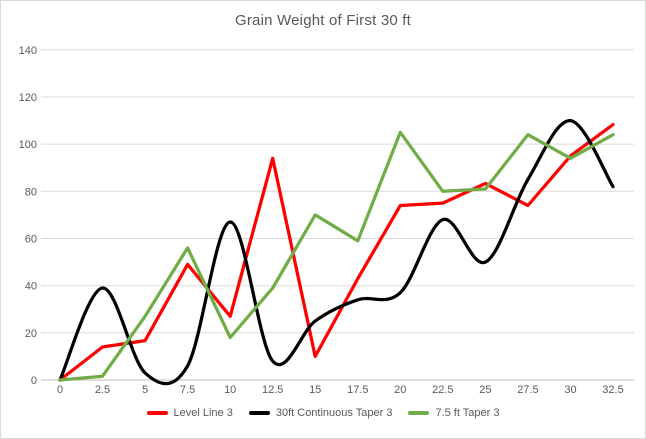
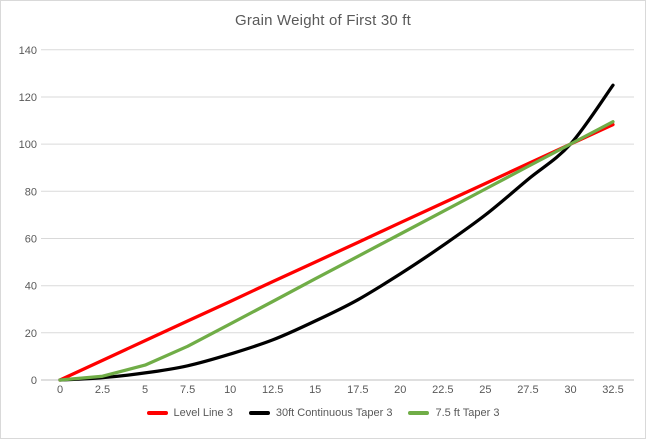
Level Line 3/2.5: 14 -> 8
30ft Continuous Taper 3/2.5: 39 -> 1
7.5 ft Taper 3/5: 27 -> 6
Level Line 3/7.5: 49 -> 25
7.5 ft Taper 3/7.5: 56 -> 14
Level Line 3/10: 27 -> 33
30ft Continuous Taper 3/10: 67 -> 11
7.5 ft Taper 3/10: 18 -> 24
Level Line 3/12.5: 94 -> 42
30ft Continuous Taper 3/12.5: 8 -> 17
7.5 ft Taper 3/12.5: 39 -> 33
Level Line 3/15: 10 -> 50
7.5 ft Taper 3/15: 70 -> 43
Level Line 3/17.5: 43 -> 58
7.5 ft Taper 3/17.5: 59 -> 52
Level Line 3/20: 74 -> 67
30ft Continuous Taper 3/20: 37 -> 45
7.5 ft Taper 3/20: 105 -> 62
30ft Continuous Taper 3/22.5: 68 -> 57
7.5 ft Taper 3/22.5: 80 -> 71
30ft Continuous Taper 3/25: 50 -> 70
Level Line 3/27.5: 74 -> 92
7.5 ft Taper 3/27.5: 104 -> 90
Level Line 3/30: 95 -> 100
30ft Continuous Taper 3/30: 110 -> 100
7.5 ft Taper 3/30: 94 -> 100
30ft Continuous Taper 3/32.5: 82 -> 125
7.5 ft Taper 3/32.5: 104 -> 110
